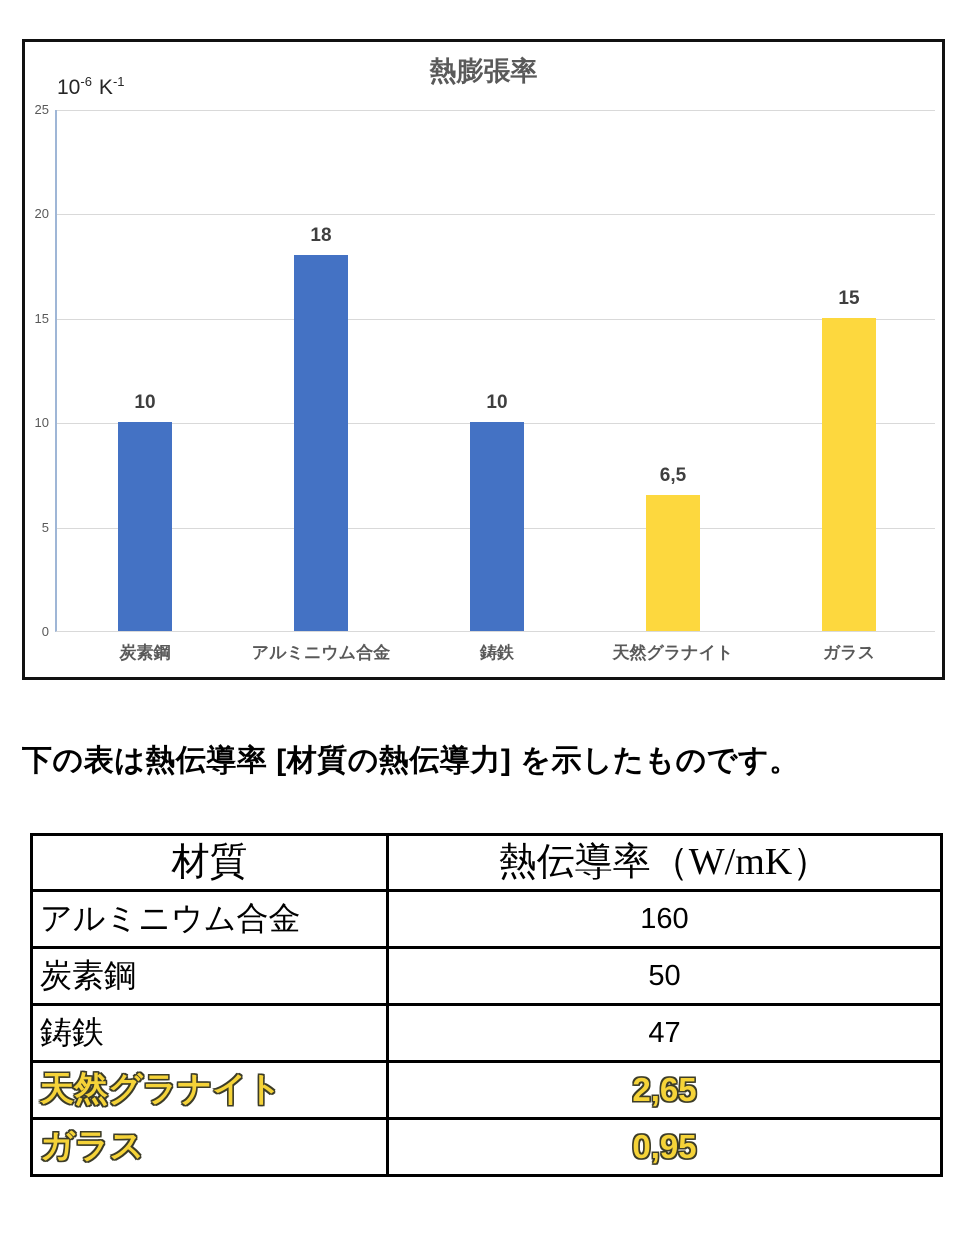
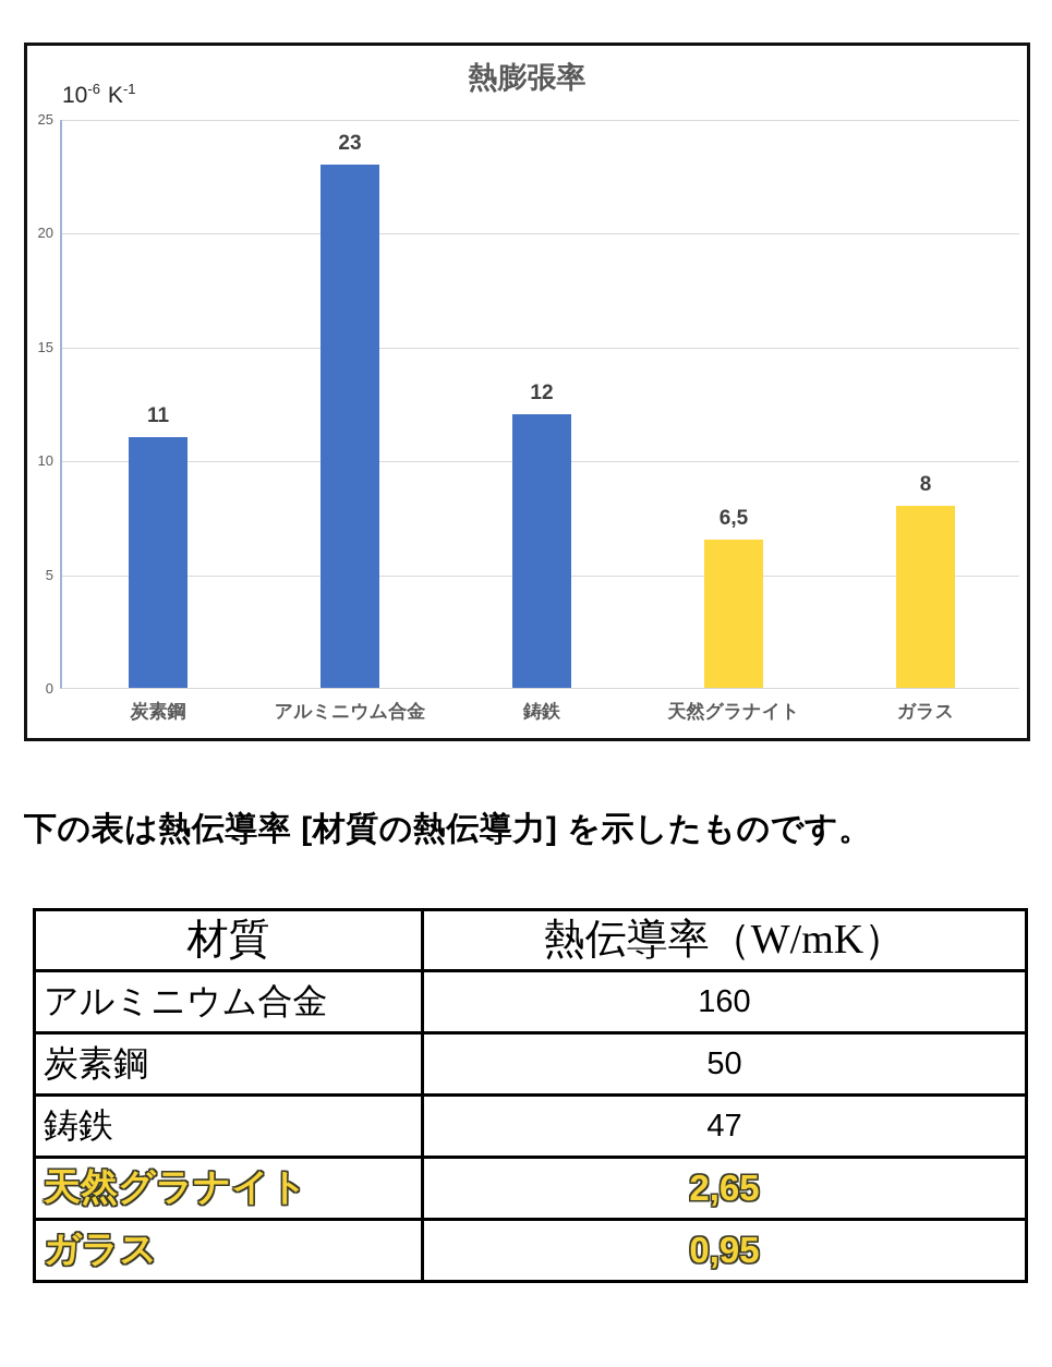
炭素鋼: 10 -> 11
アルミニウム合金: 18 -> 23
鋳鉄: 10 -> 12
ガラス: 15 -> 8
